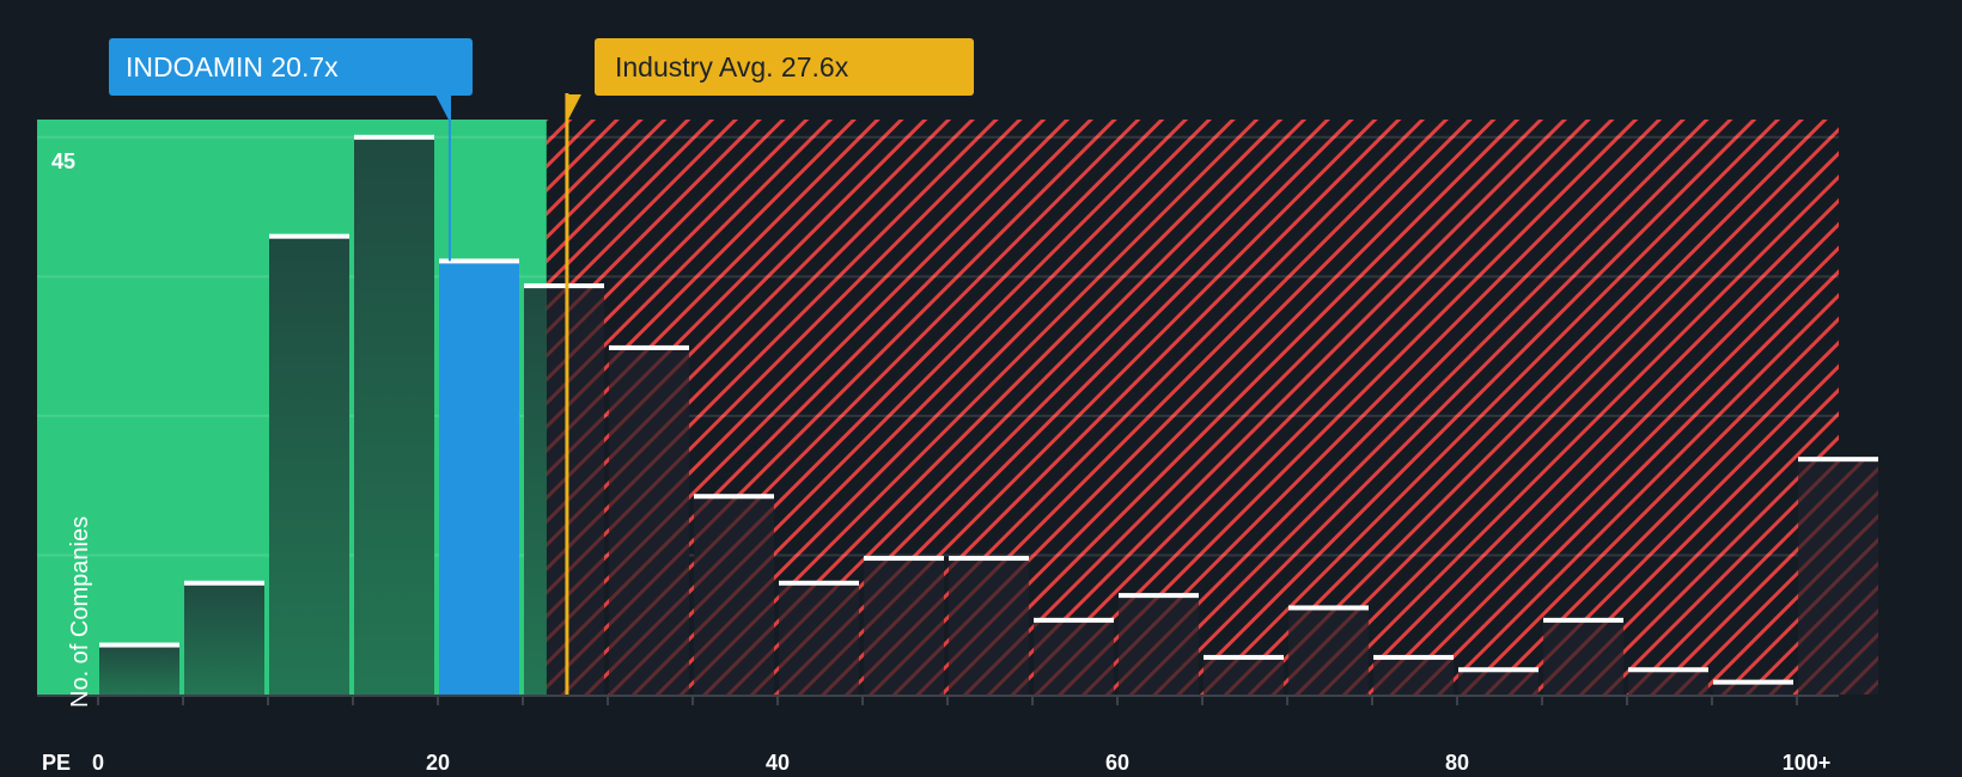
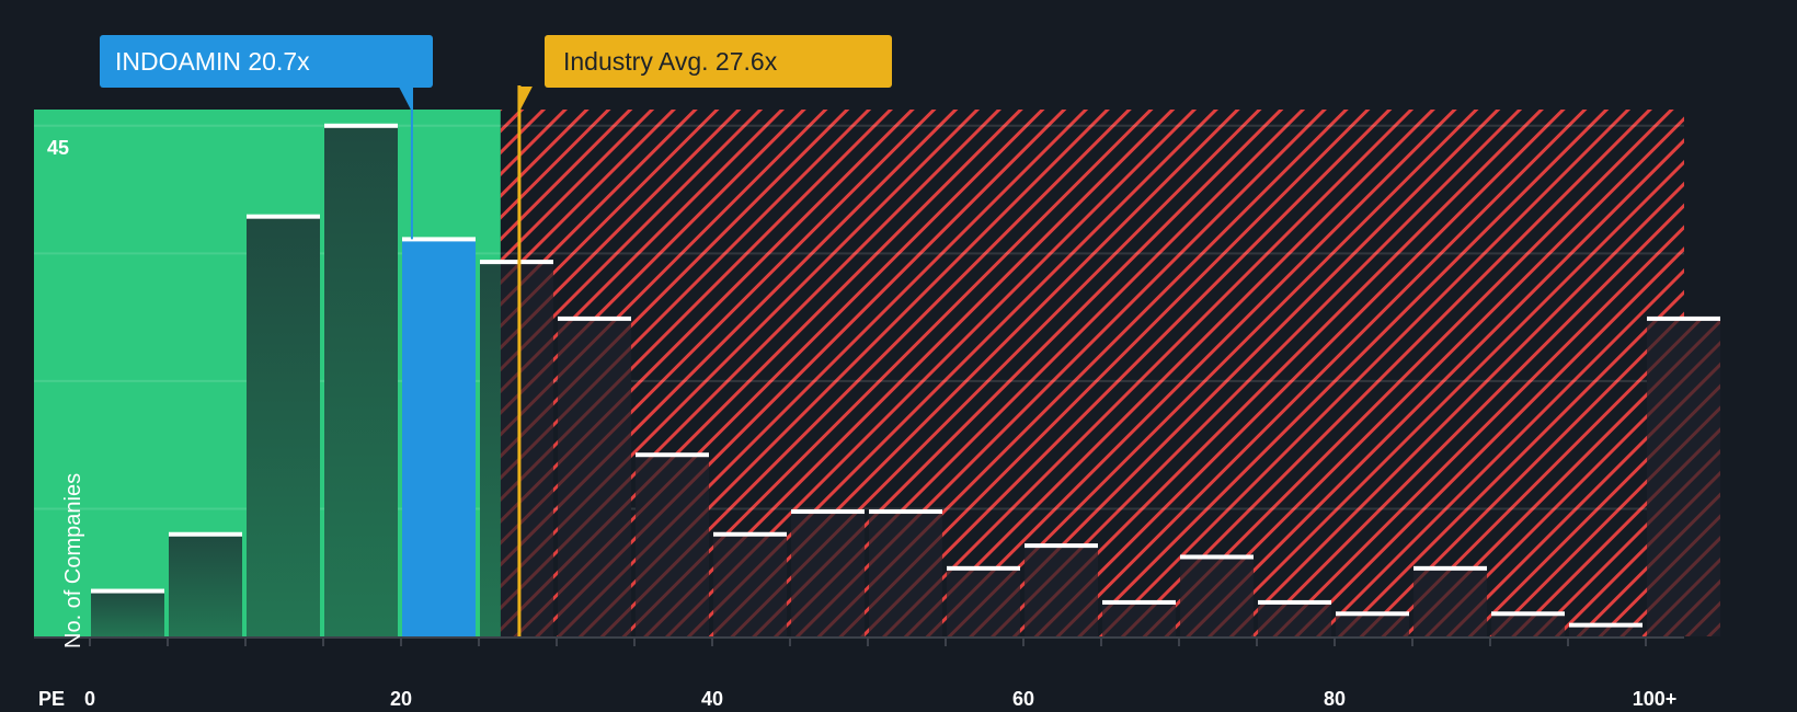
100+: 19 -> 28
